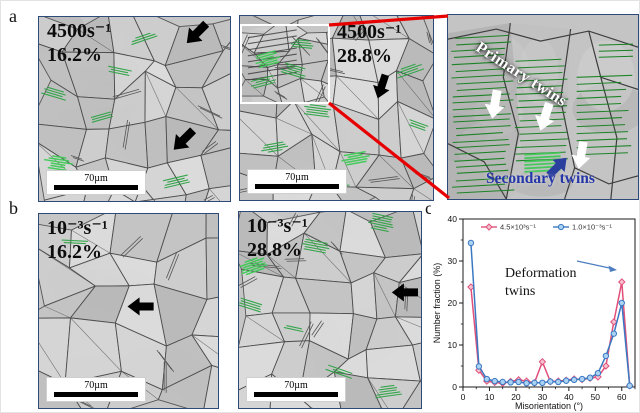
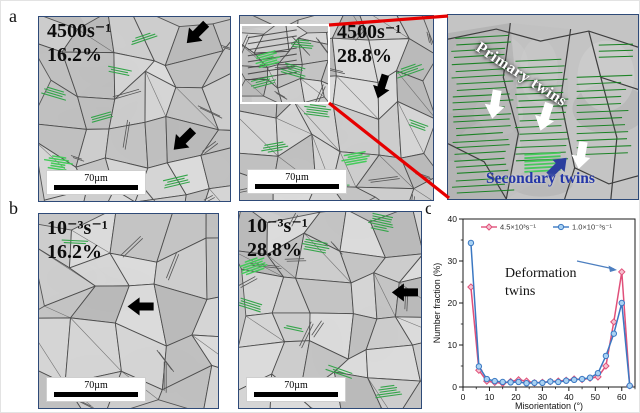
4.5×10³s⁻¹/30: 6 -> 1
4.5×10³s⁻¹/60: 25 -> 27
